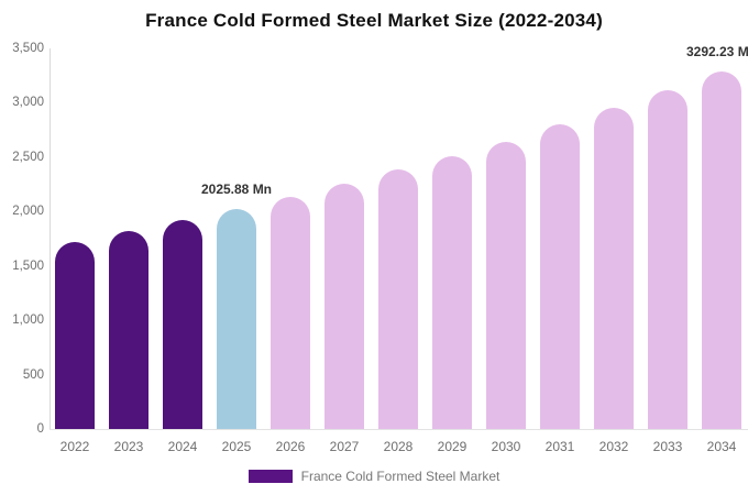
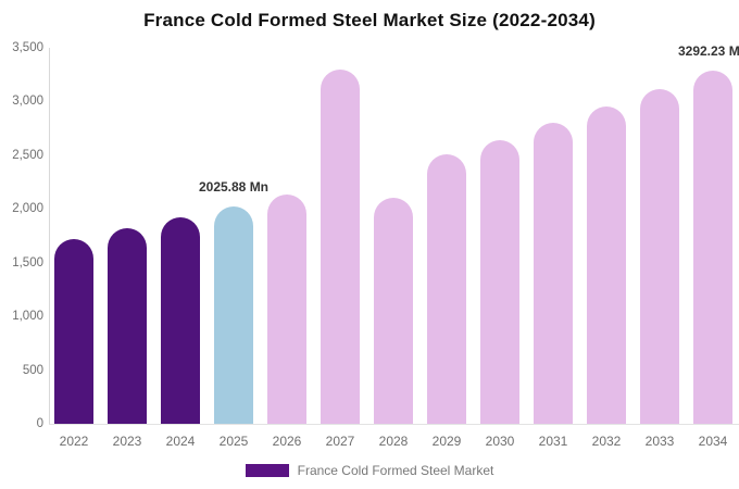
2027: 2300 -> 3300
2028: 2400 -> 2100
